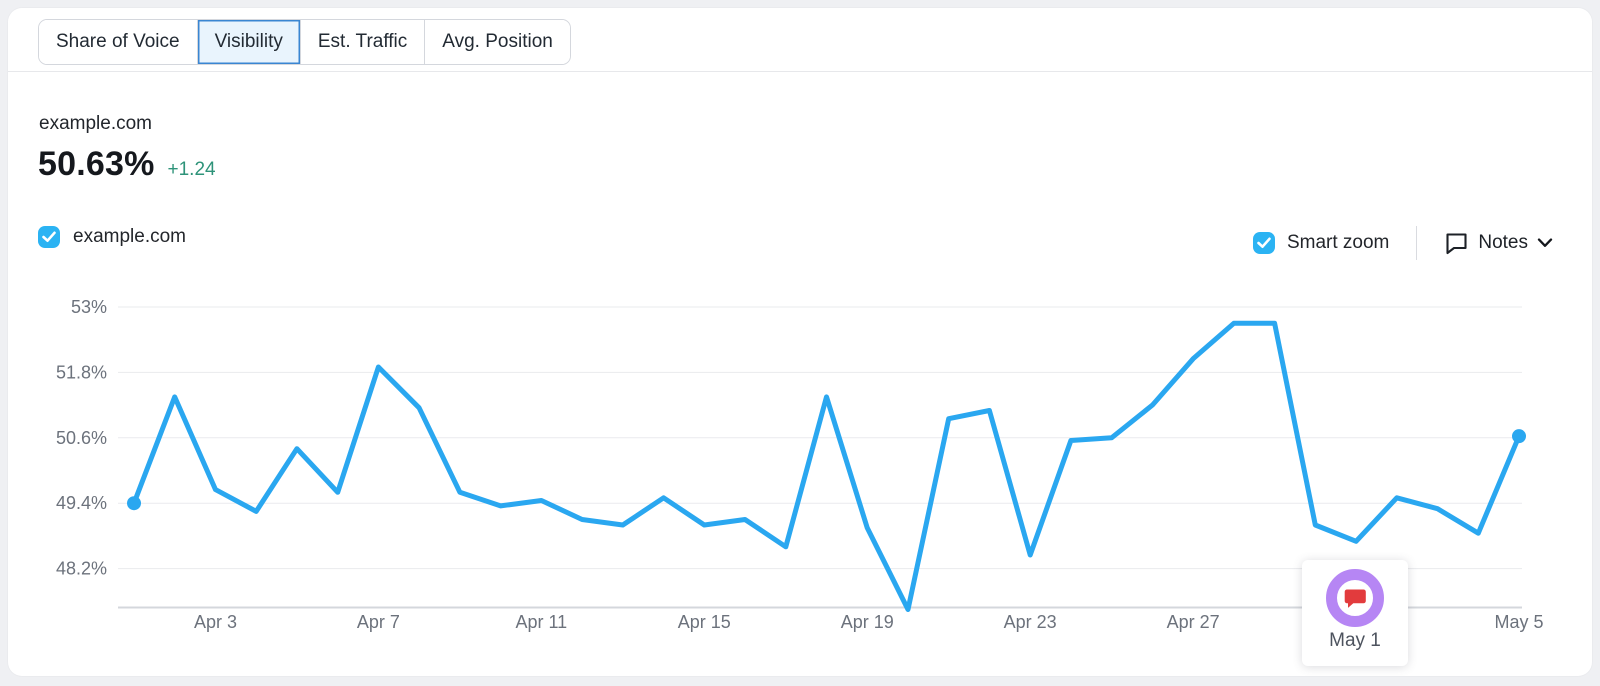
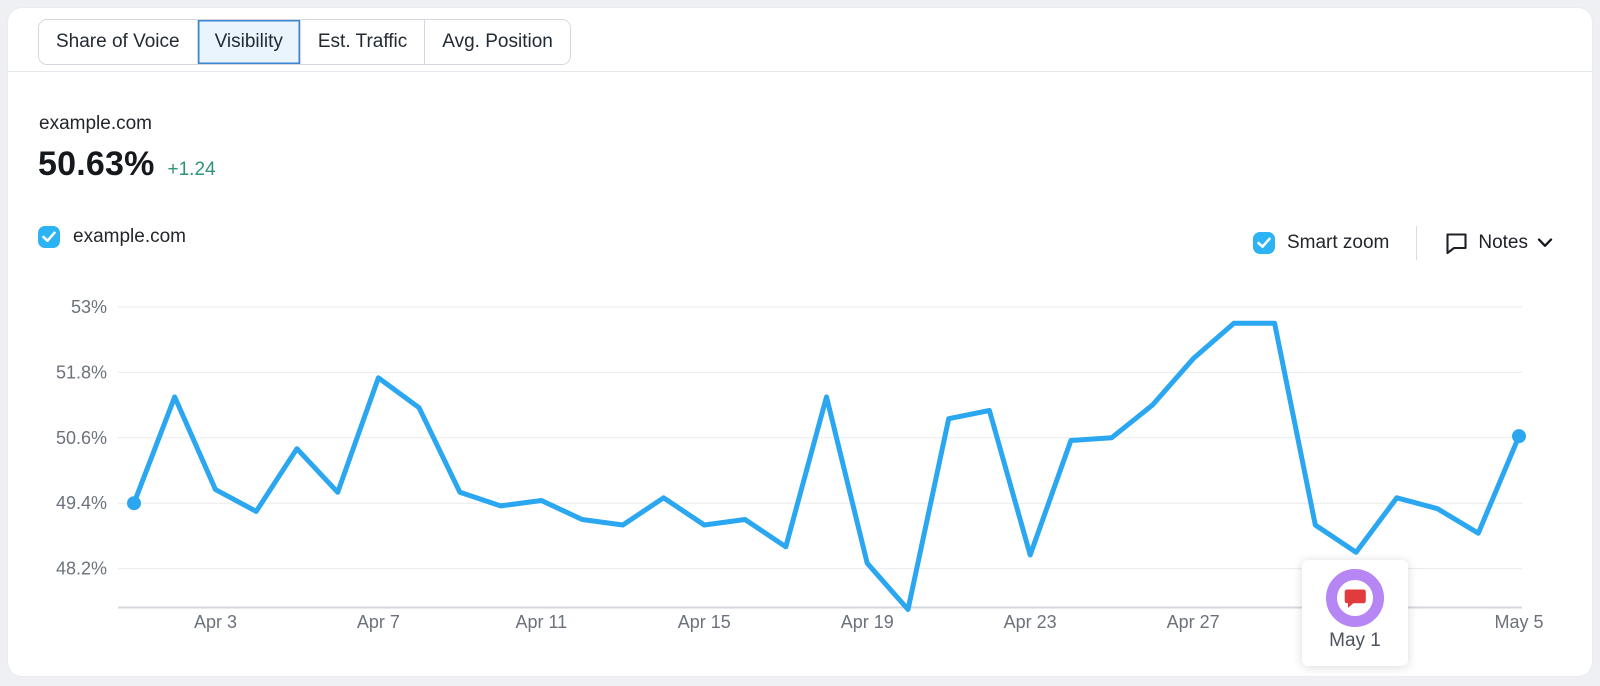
Apr 7: 51.9% -> 51.7%
Apr 19: 49.0% -> 48.3%
May 1: 48.7% -> 48.5%
